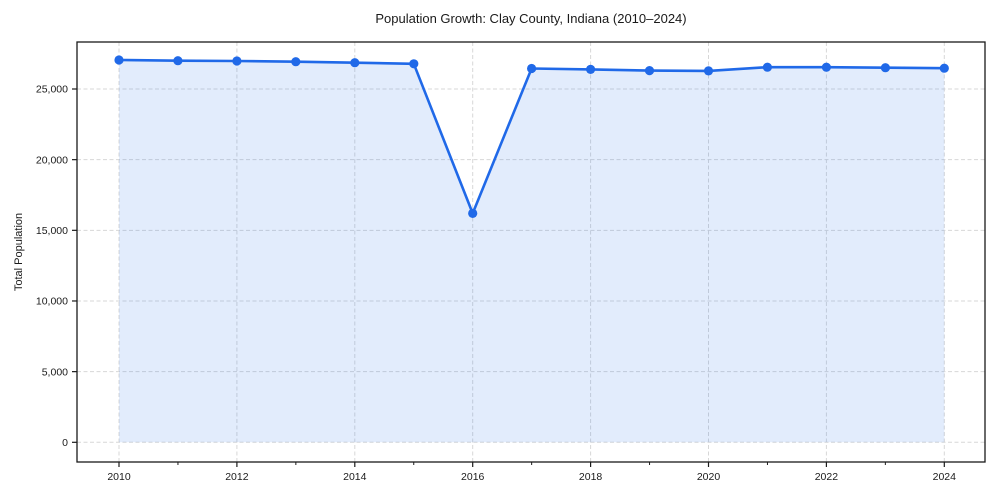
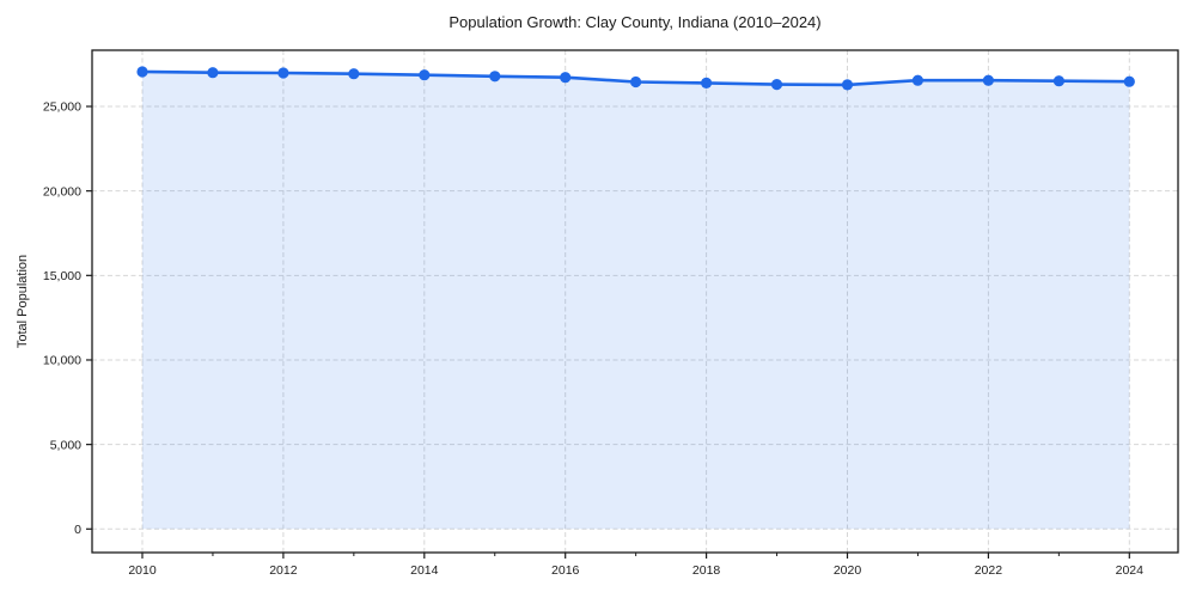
2016: 16200 -> 26700
